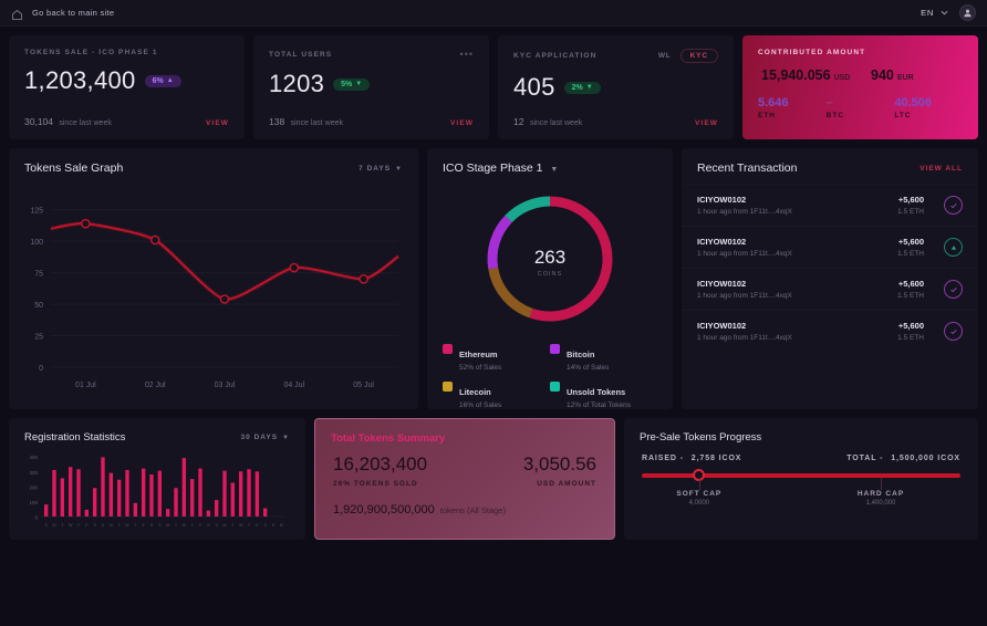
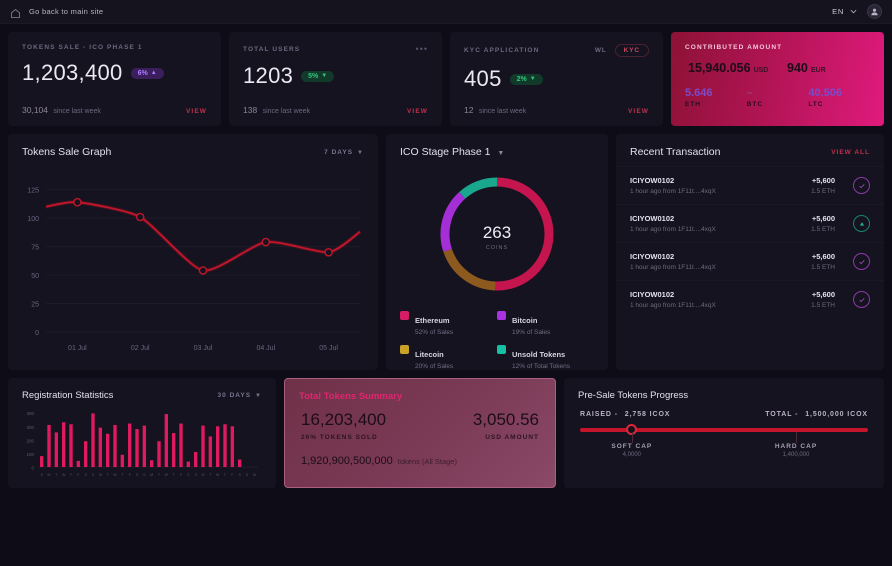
ICO Stage Phase 1/Bitcoin: 14% -> 19%
ICO Stage Phase 1/Litecoin: 16% -> 20%
